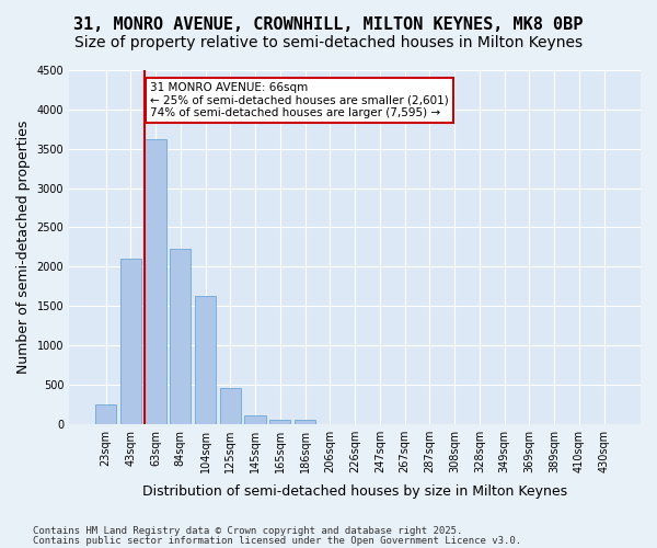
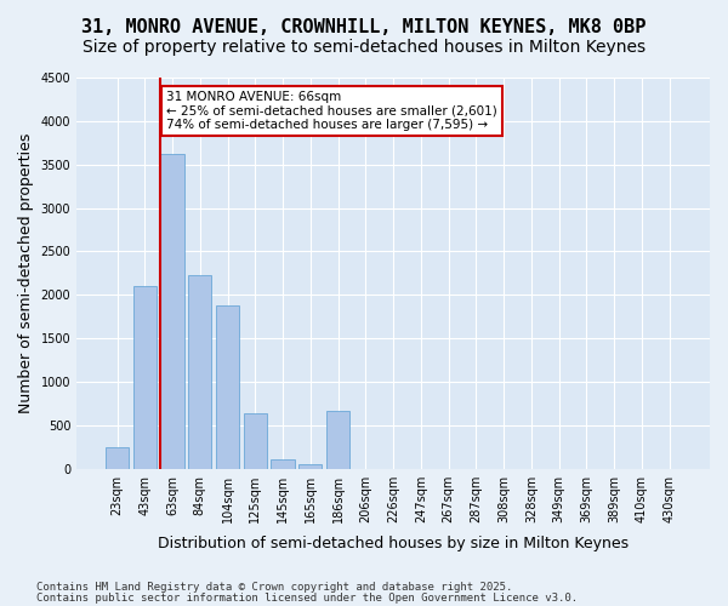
104sqm: 1620 -> 1880
125sqm: 450 -> 640
186sqm: 50 -> 660
